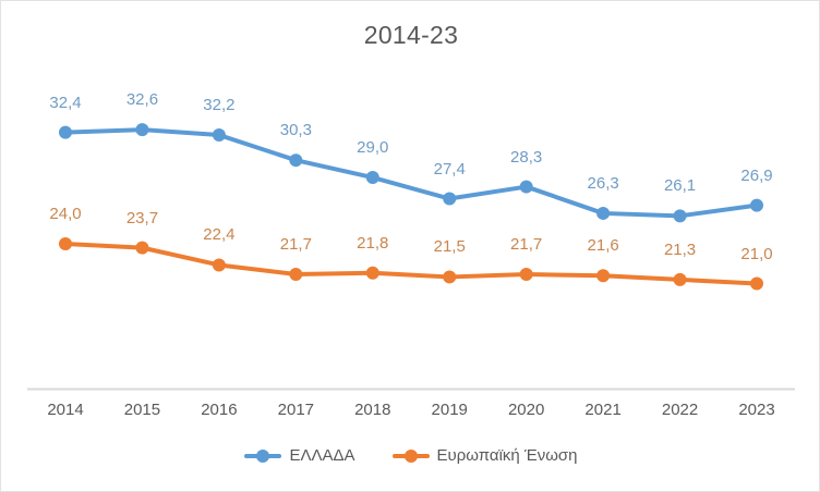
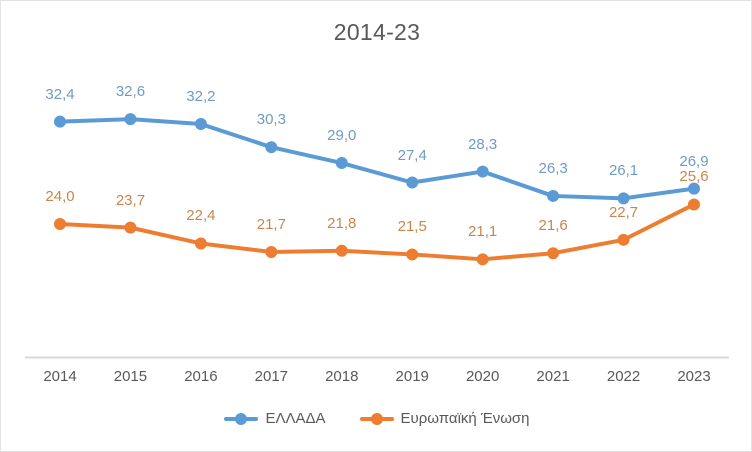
Ευρωπαϊκή Ένωση/2020: 21,7 -> 21,1
Ευρωπαϊκή Ένωση/2022: 21,3 -> 22,7
Ευρωπαϊκή Ένωση/2023: 21,0 -> 25,6
